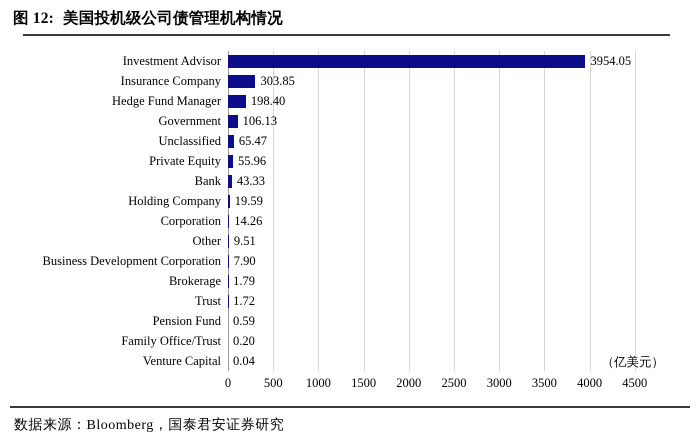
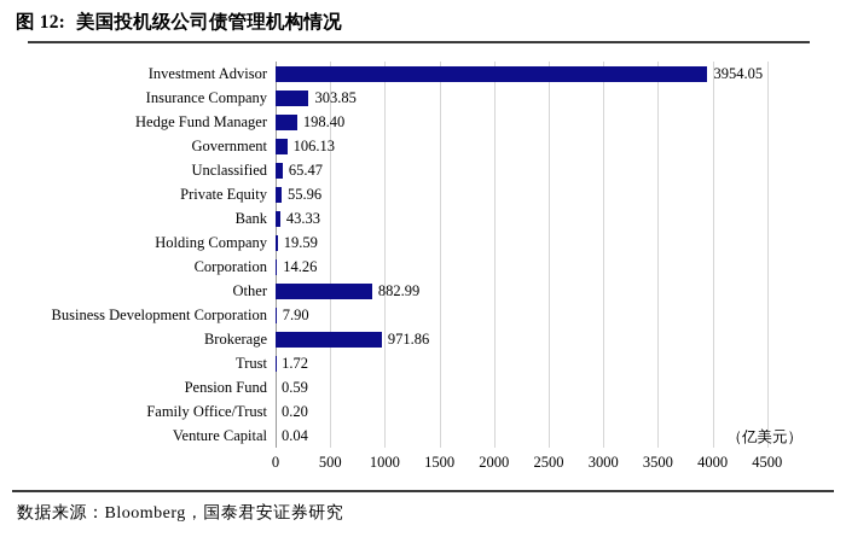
Other: 9.51 -> 882.99
Brokerage: 1.79 -> 971.86
